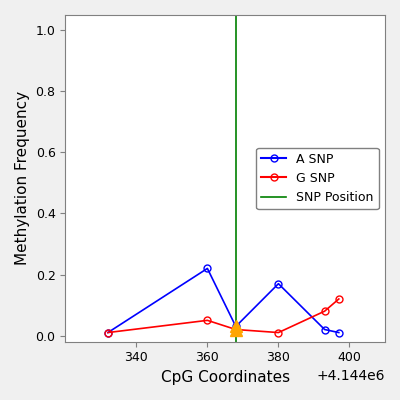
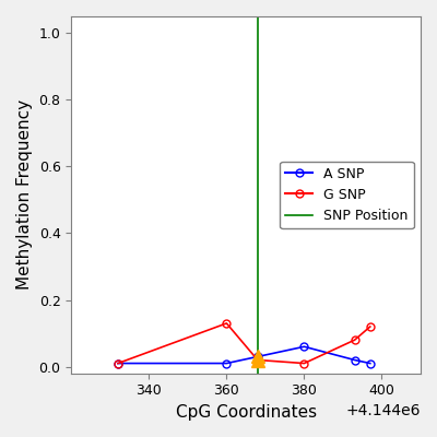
A SNP/360: 0.22 -> 0.01
G SNP/360: 0.05 -> 0.13
A SNP/380: 0.17 -> 0.06
